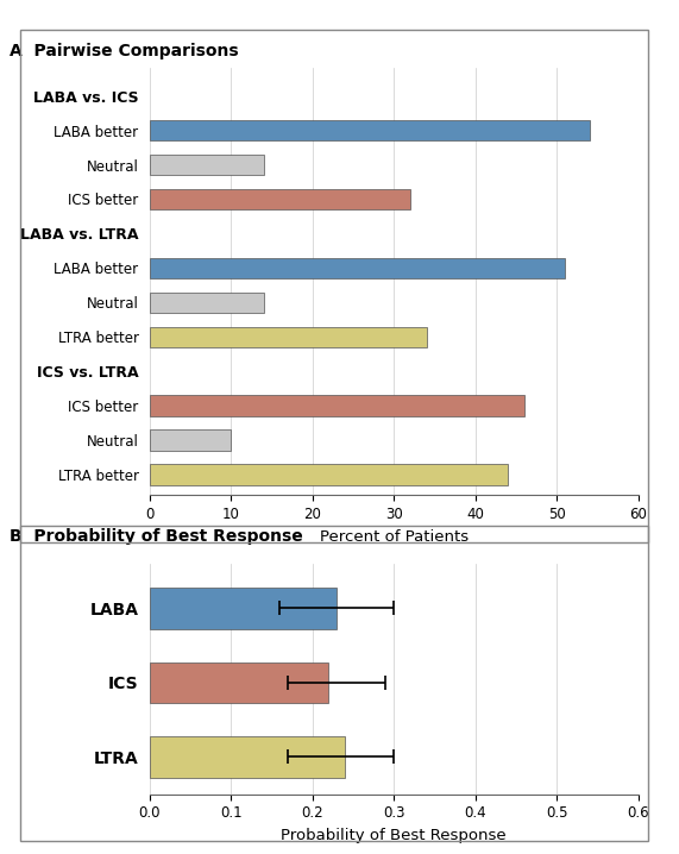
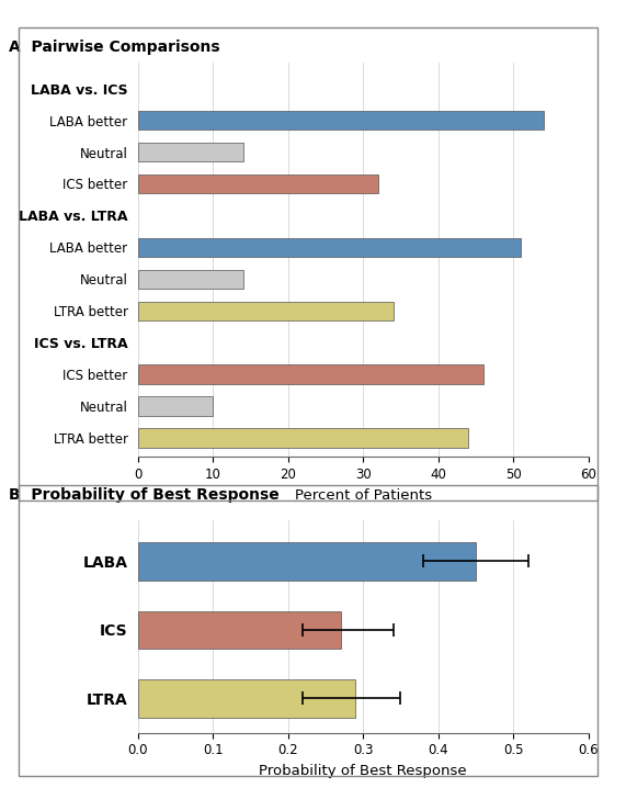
LABA: 0.23 -> 0.45
ICS: 0.22 -> 0.27
LTRA: 0.24 -> 0.29
